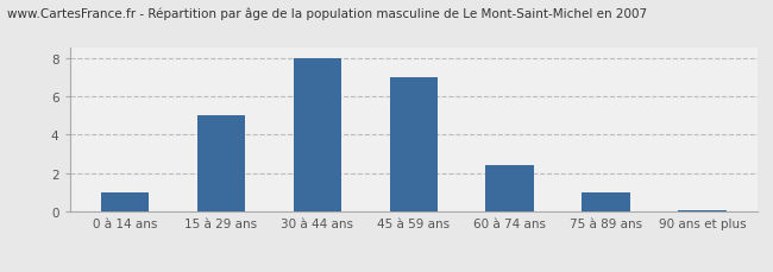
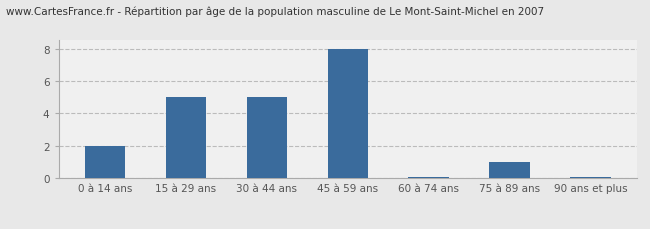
0 à 14 ans: 1.0 -> 2.0
30 à 44 ans: 8.0 -> 5.0
45 à 59 ans: 7.0 -> 8.0
60 à 74 ans: 2.4 -> 0.1
